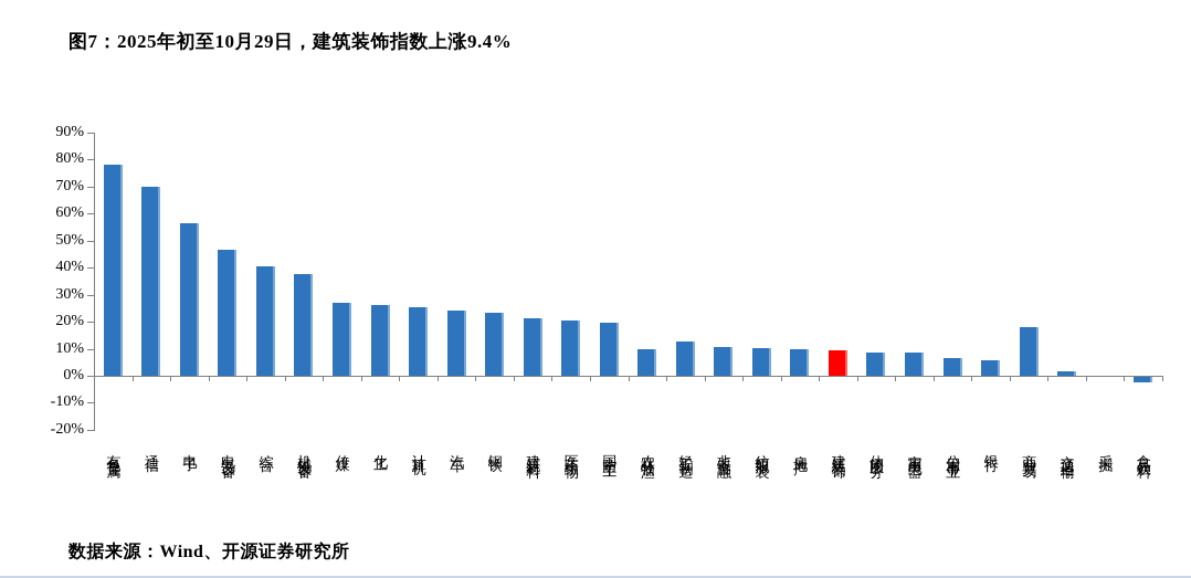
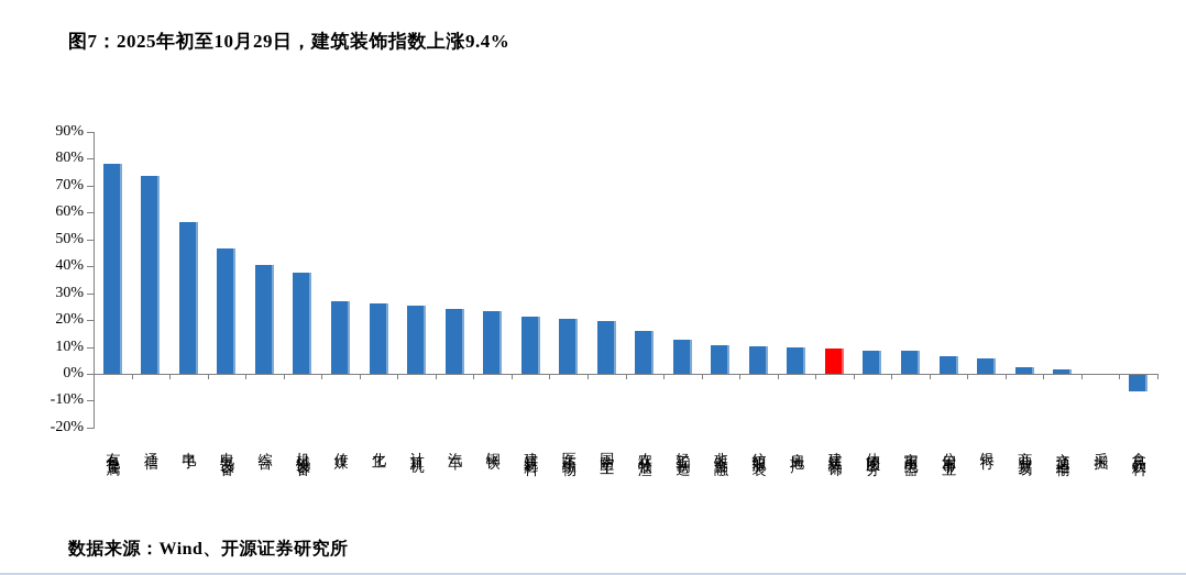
通信: 70% -> 74%
农林牧渔: 10% -> 16%
商业贸易: 18% -> 3%
食品饮料: -2% -> -6%
